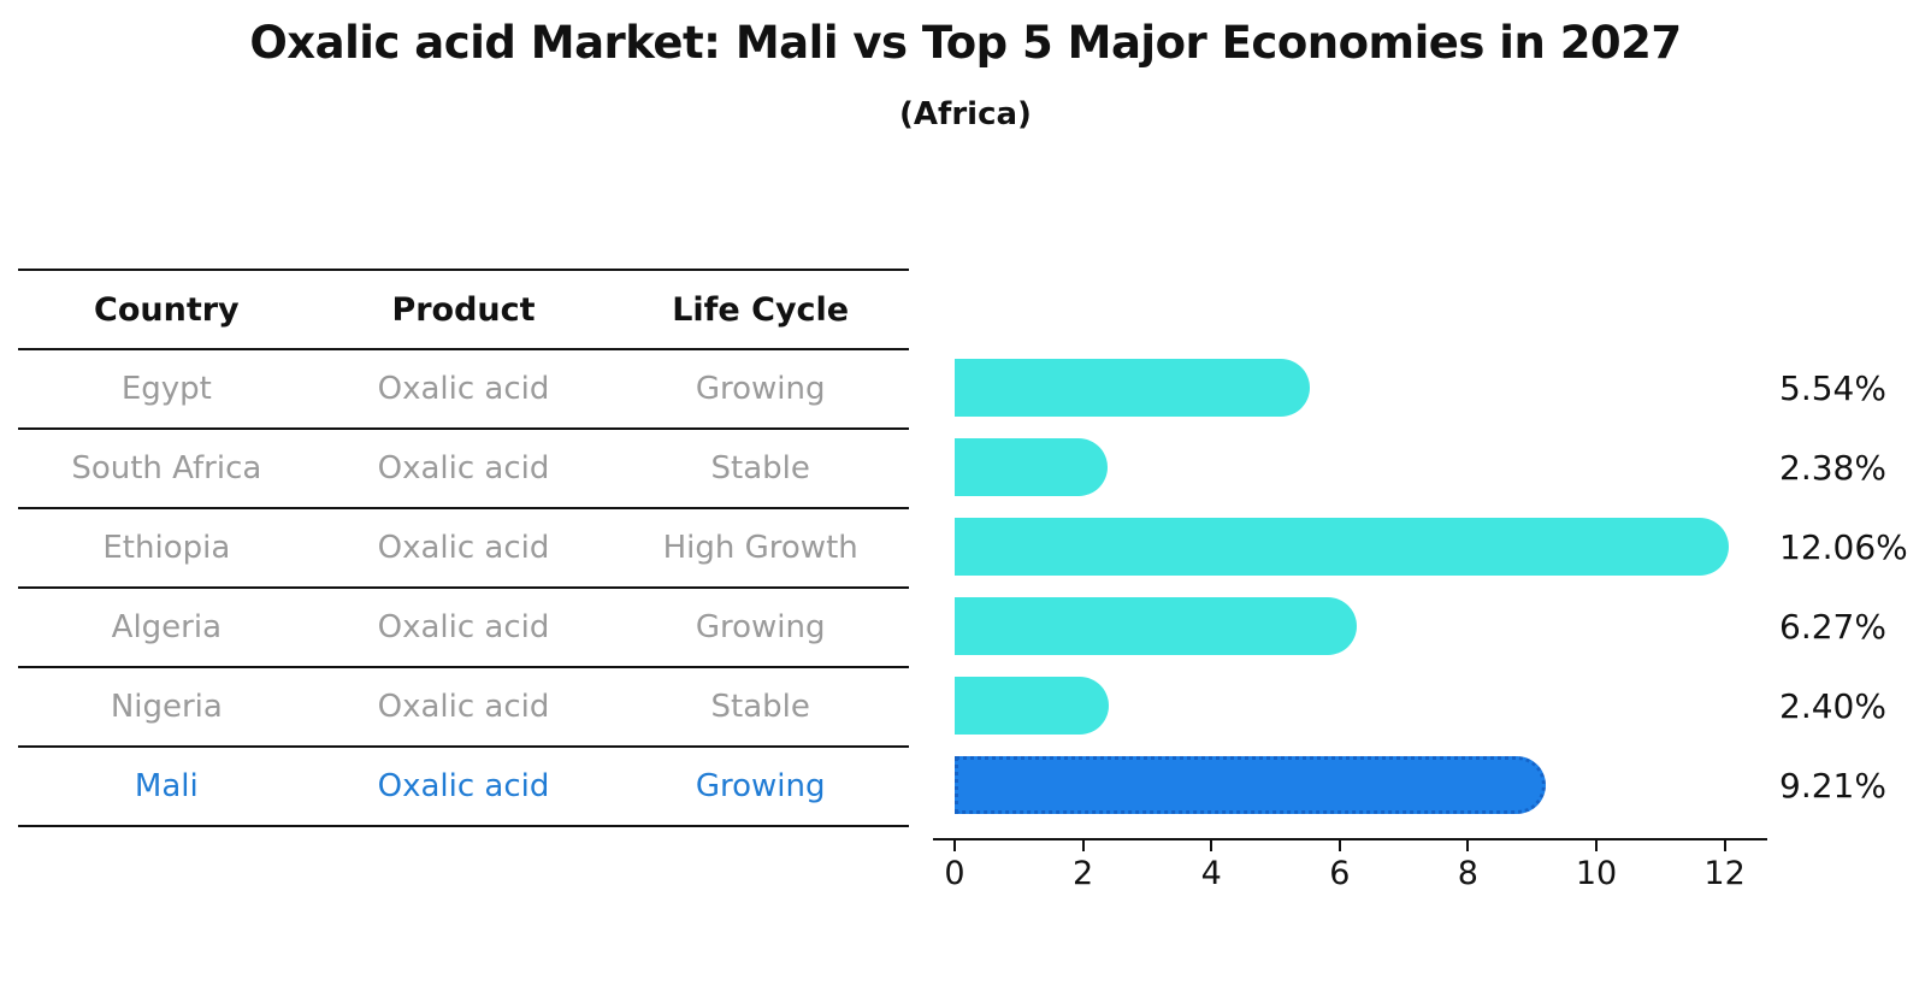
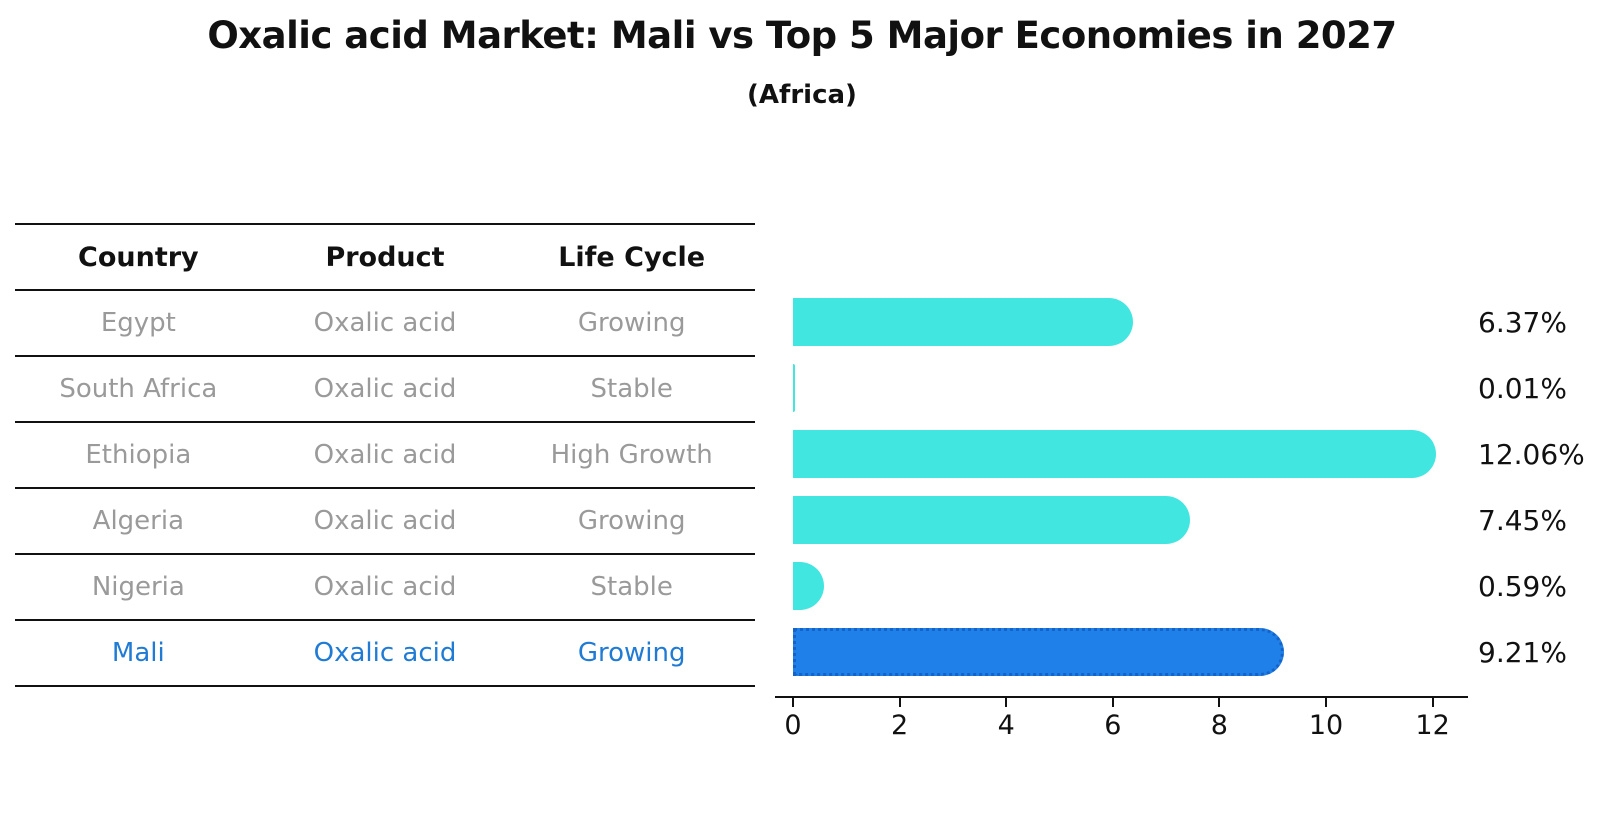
Egypt: 5.54% -> 6.37%
South Africa: 2.38% -> 0.01%
Algeria: 6.27% -> 7.45%
Nigeria: 2.40% -> 0.59%
